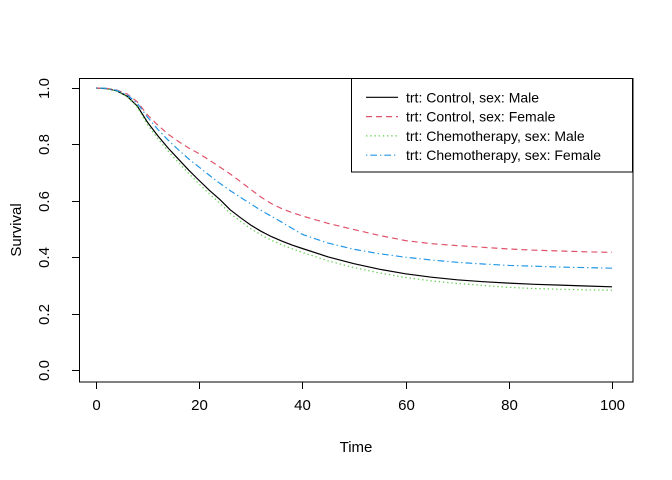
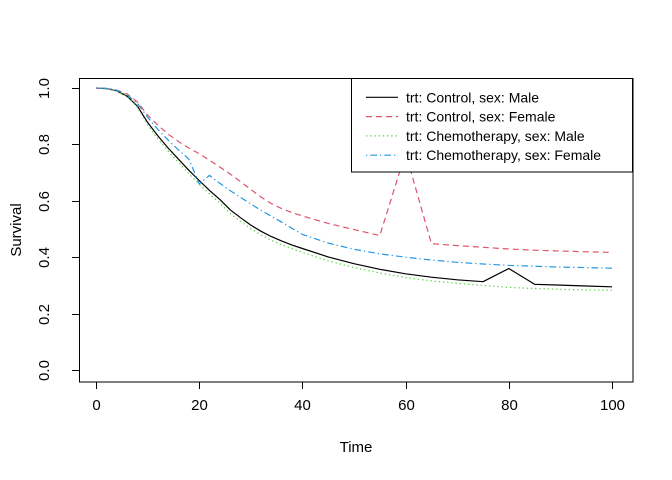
trt: Chemotherapy, sex: Female/20: 0.72 -> 0.66
trt: Control, sex: Female/60: 0.46 -> 0.77
trt: Control, sex: Male/80: 0.31 -> 0.36
